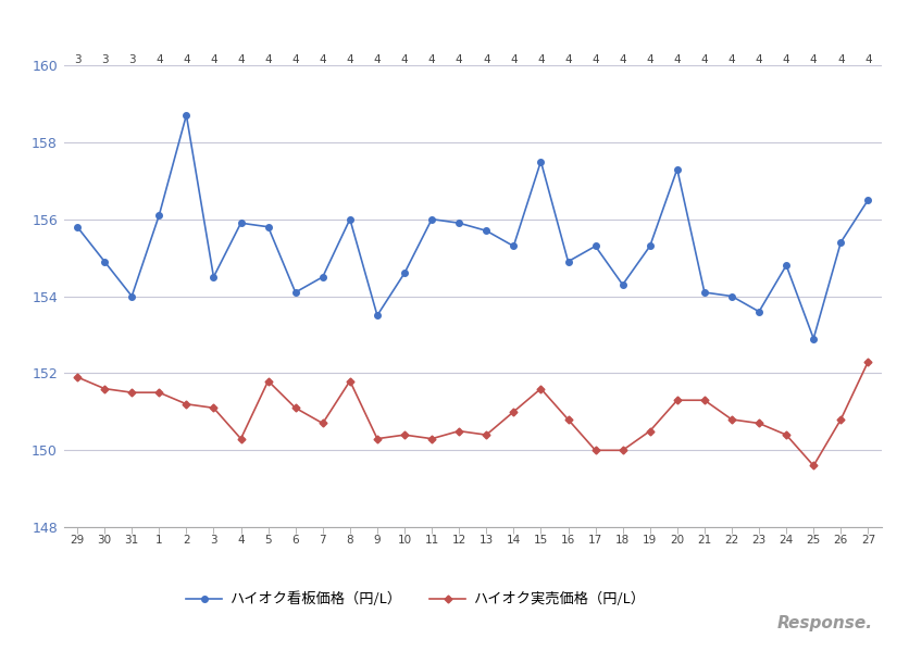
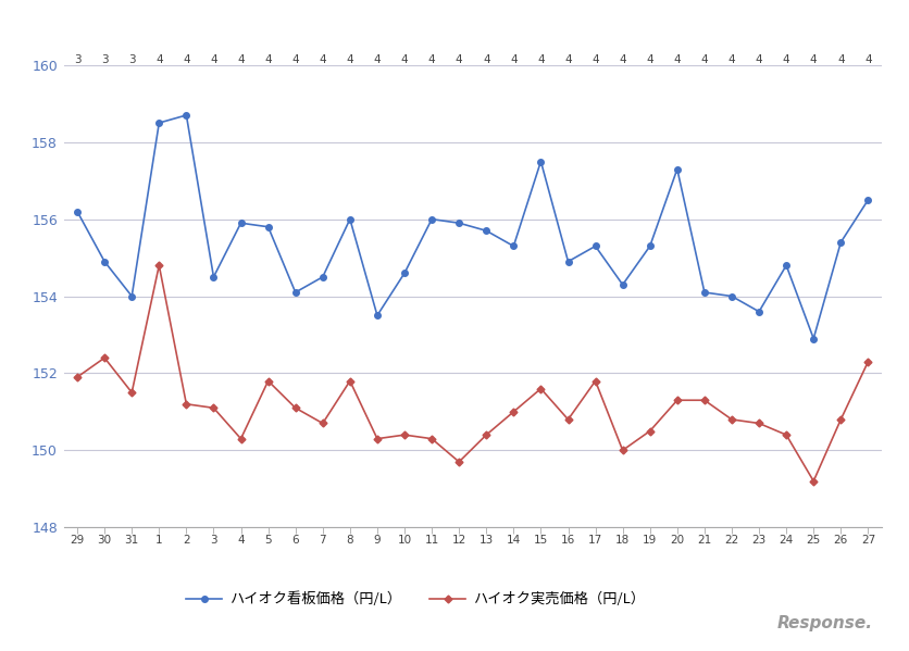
ハイオク看板価格（円/L）/29: 155.8 -> 156.2
ハイオク実売価格（円/L）/30: 151.6 -> 152.4
ハイオク看板価格（円/L）/1: 156.1 -> 158.5
ハイオク実売価格（円/L）/1: 151.5 -> 154.8
ハイオク実売価格（円/L）/12: 150.5 -> 149.7
ハイオク実売価格（円/L）/17: 150.0 -> 151.8
ハイオク実売価格（円/L）/25: 149.6 -> 149.2
